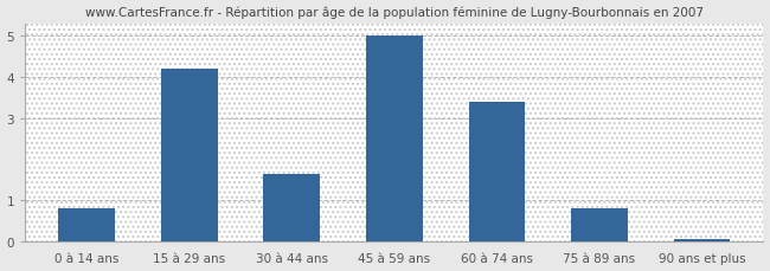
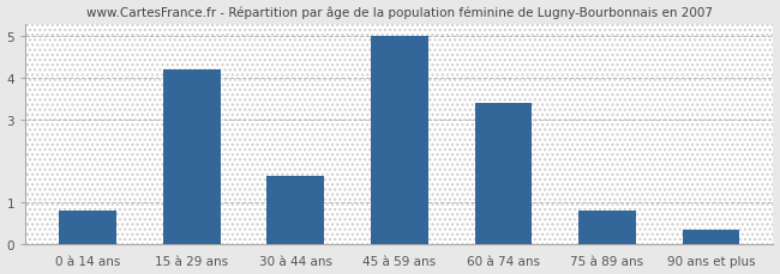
90 ans et plus: 0.05 -> 0.35
